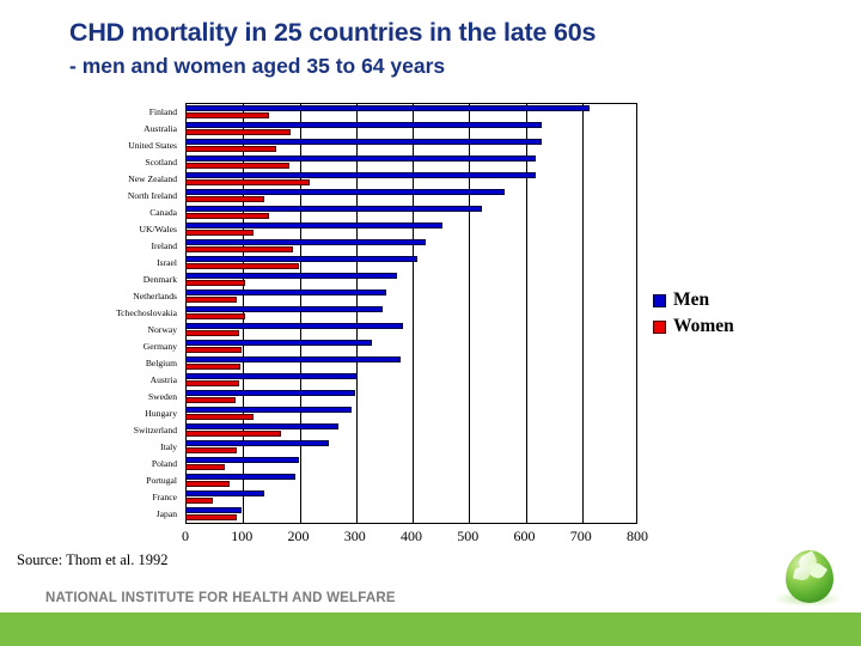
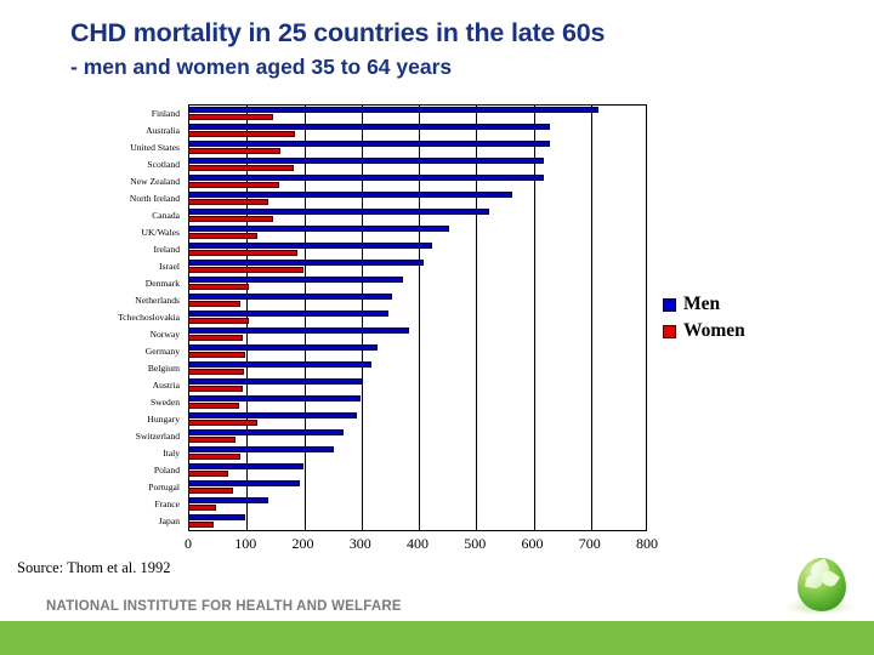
Women/New Zealand: 220 -> 160
Men/Belgium: 380 -> 320
Women/Switzerland: 170 -> 80
Women/Japan: 90 -> 40
